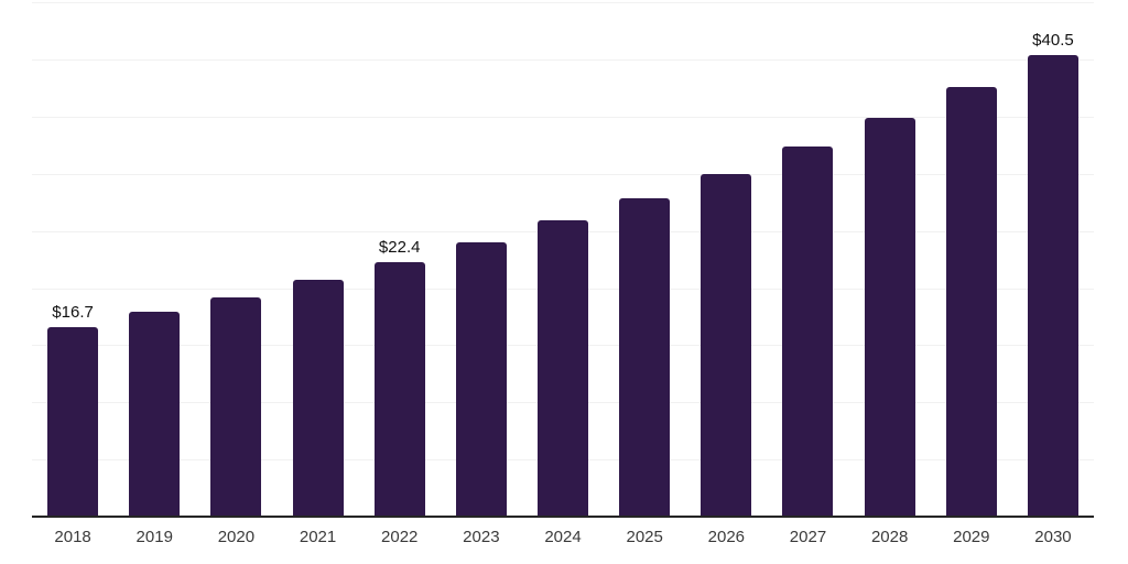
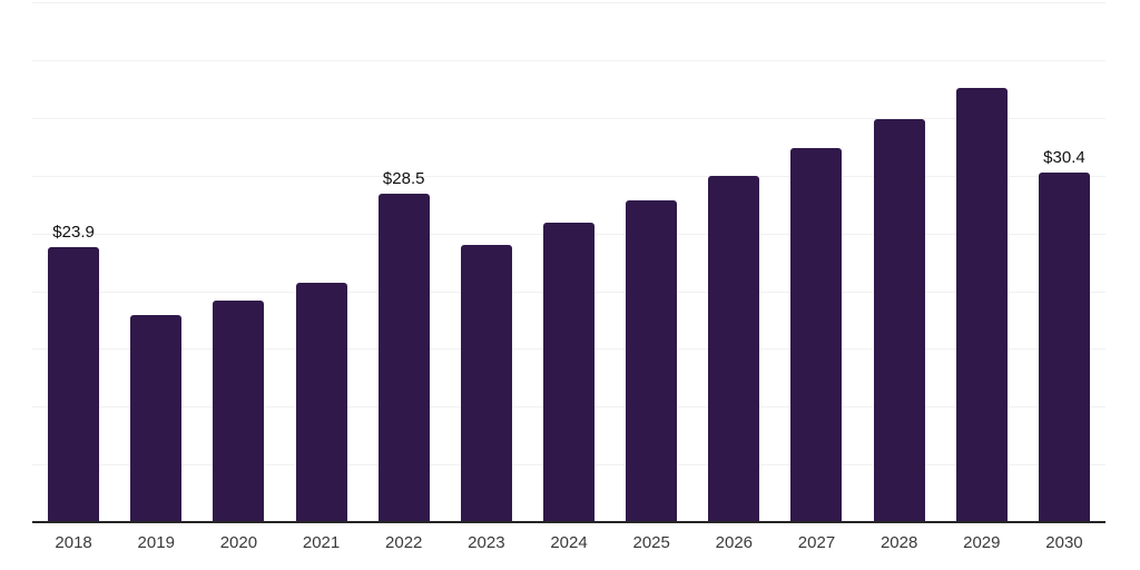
2018: $16.7 -> $23.9
2022: $22.4 -> $28.5
2030: $40.5 -> $30.4
